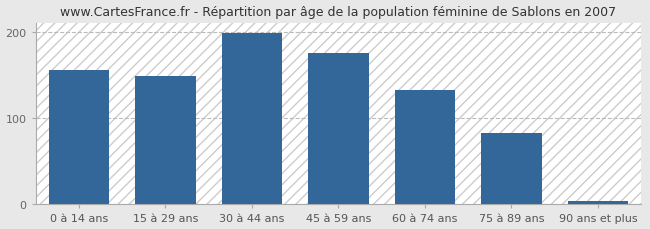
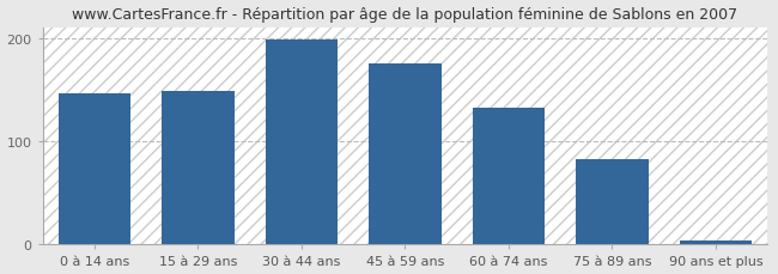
0 à 14 ans: 155 -> 146
